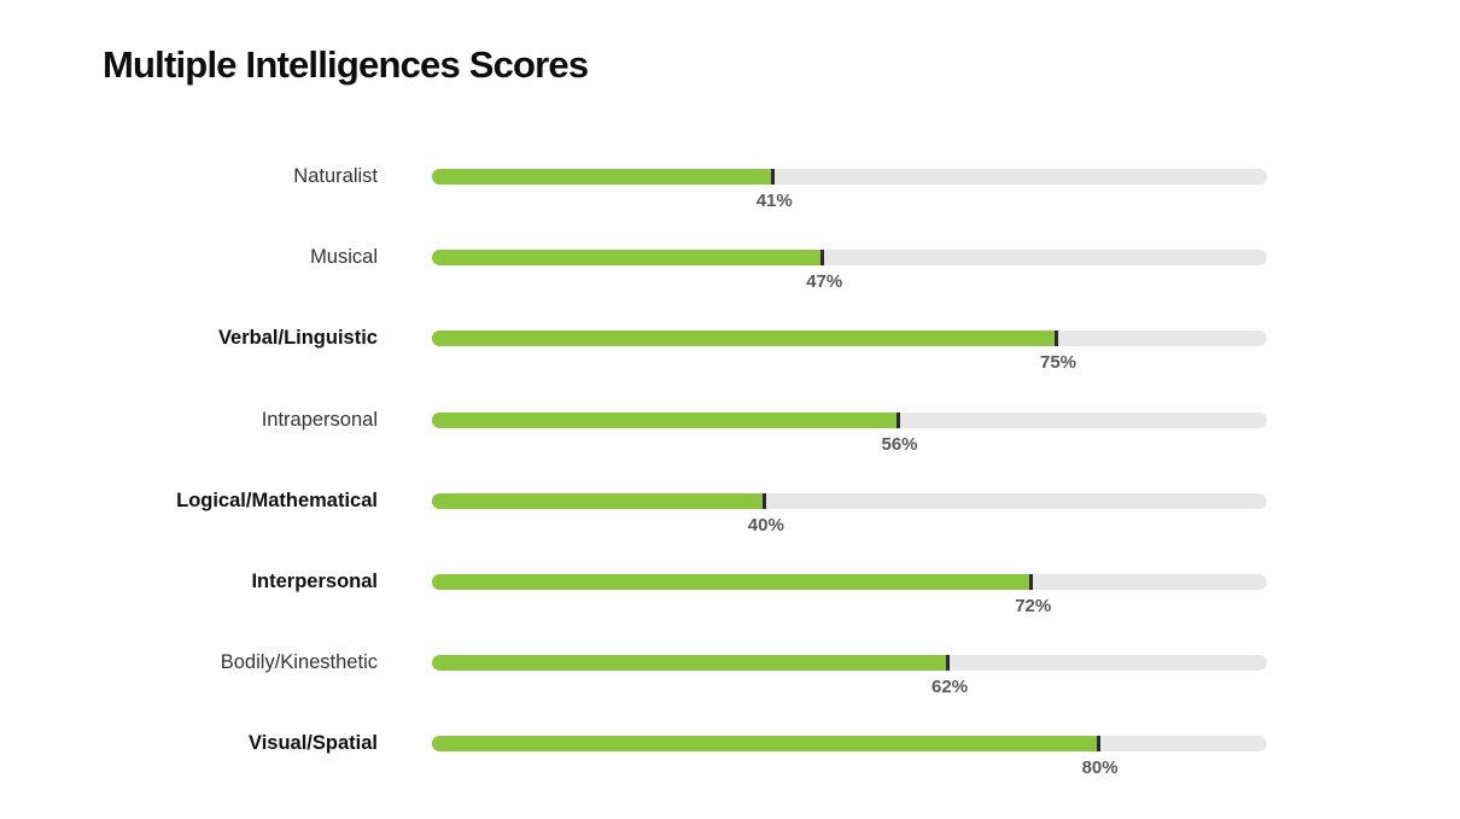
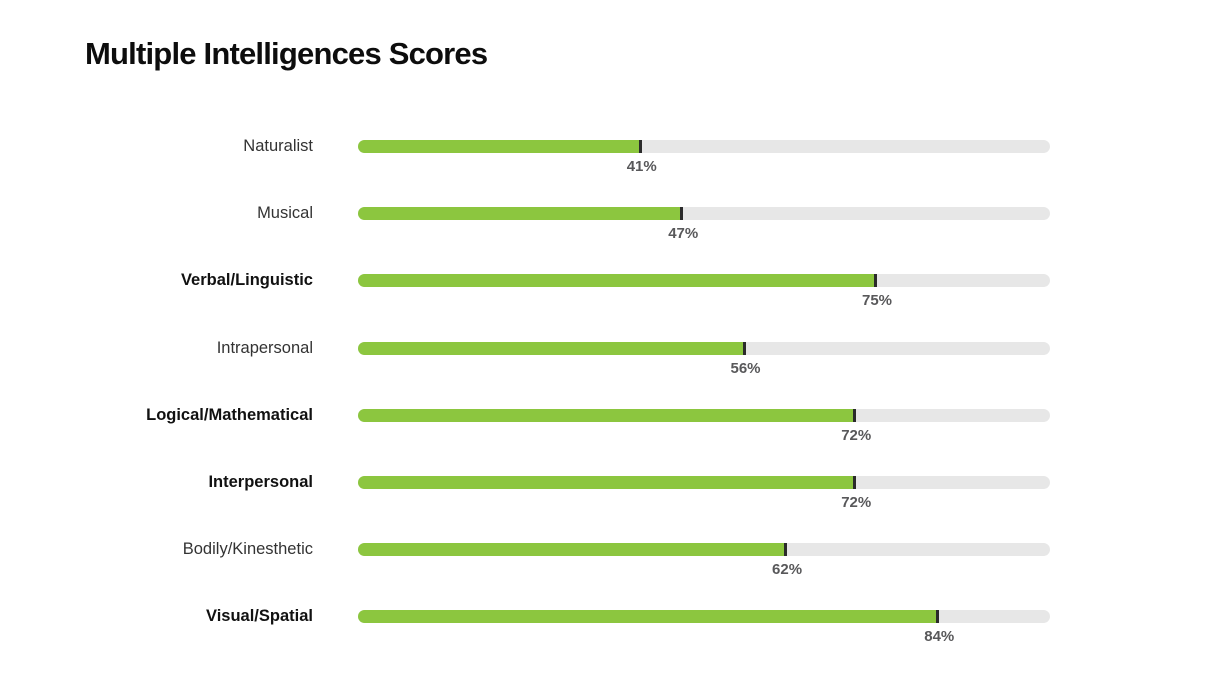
Logical/Mathematical: 40% -> 72%
Visual/Spatial: 80% -> 84%
